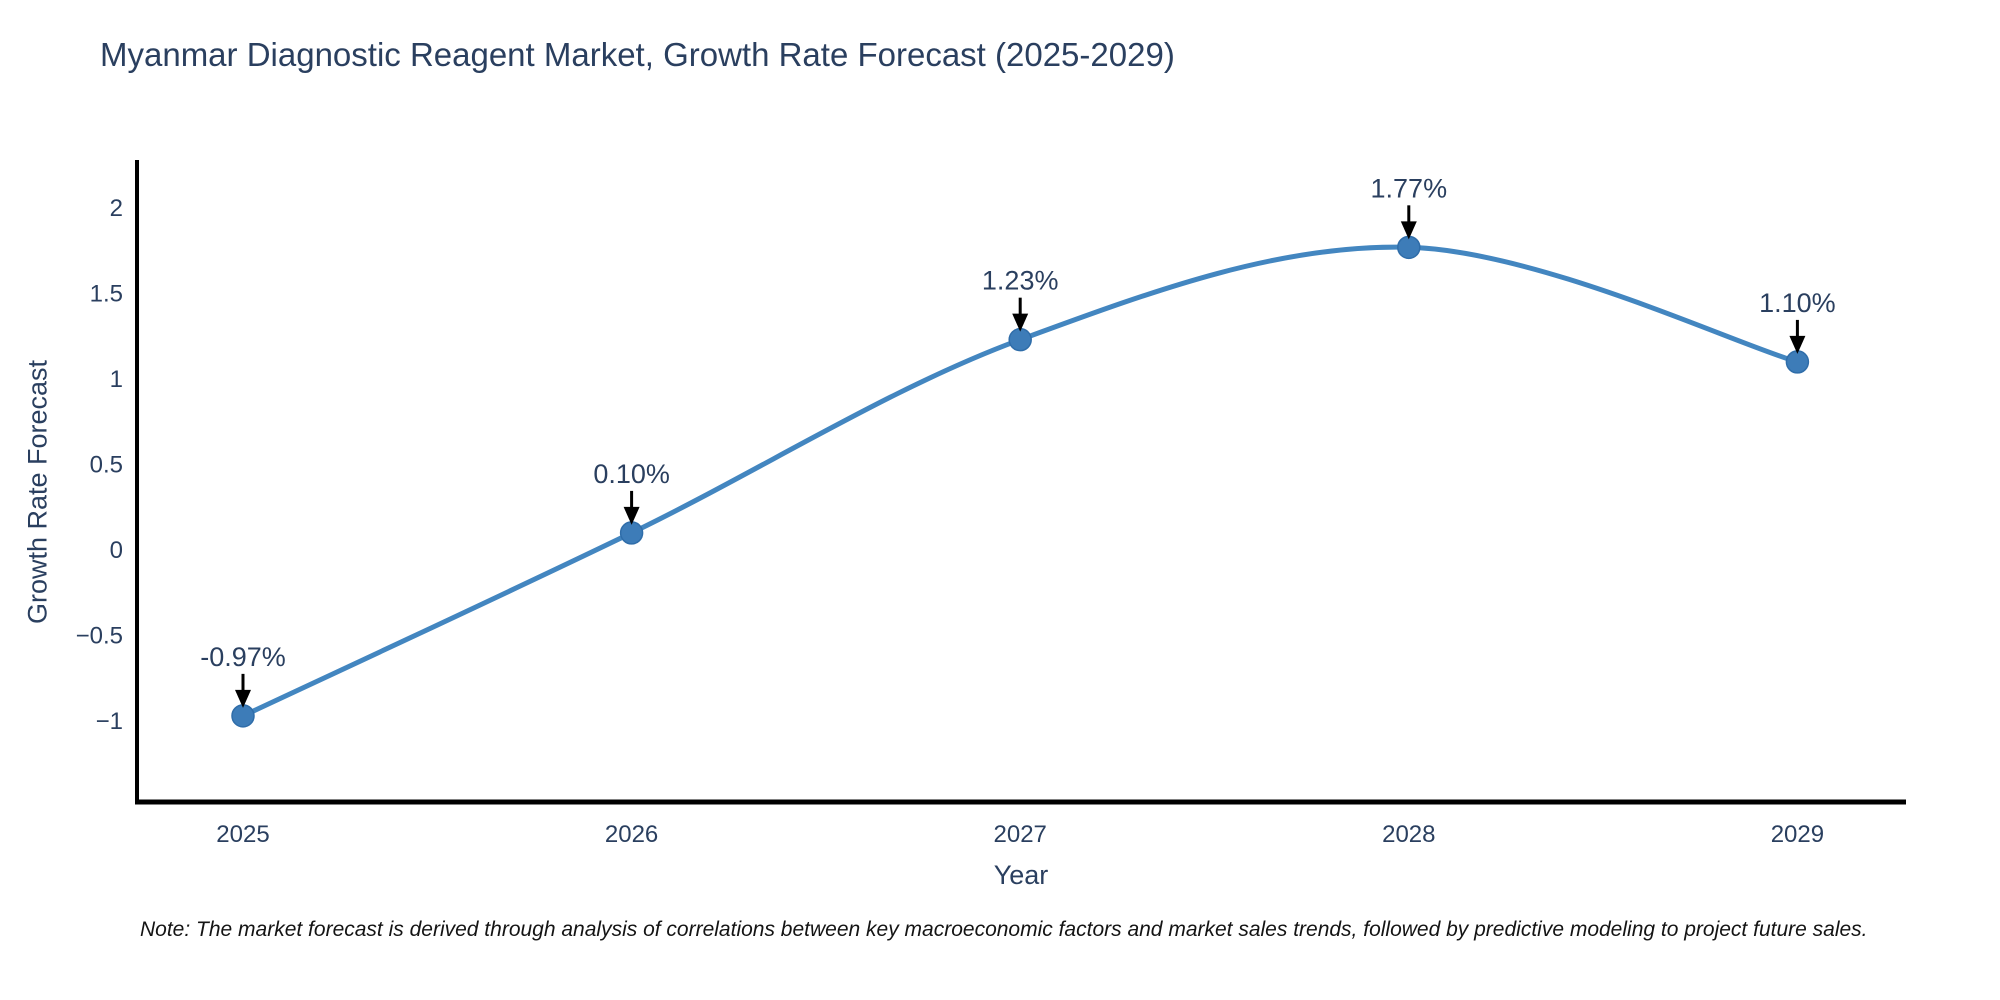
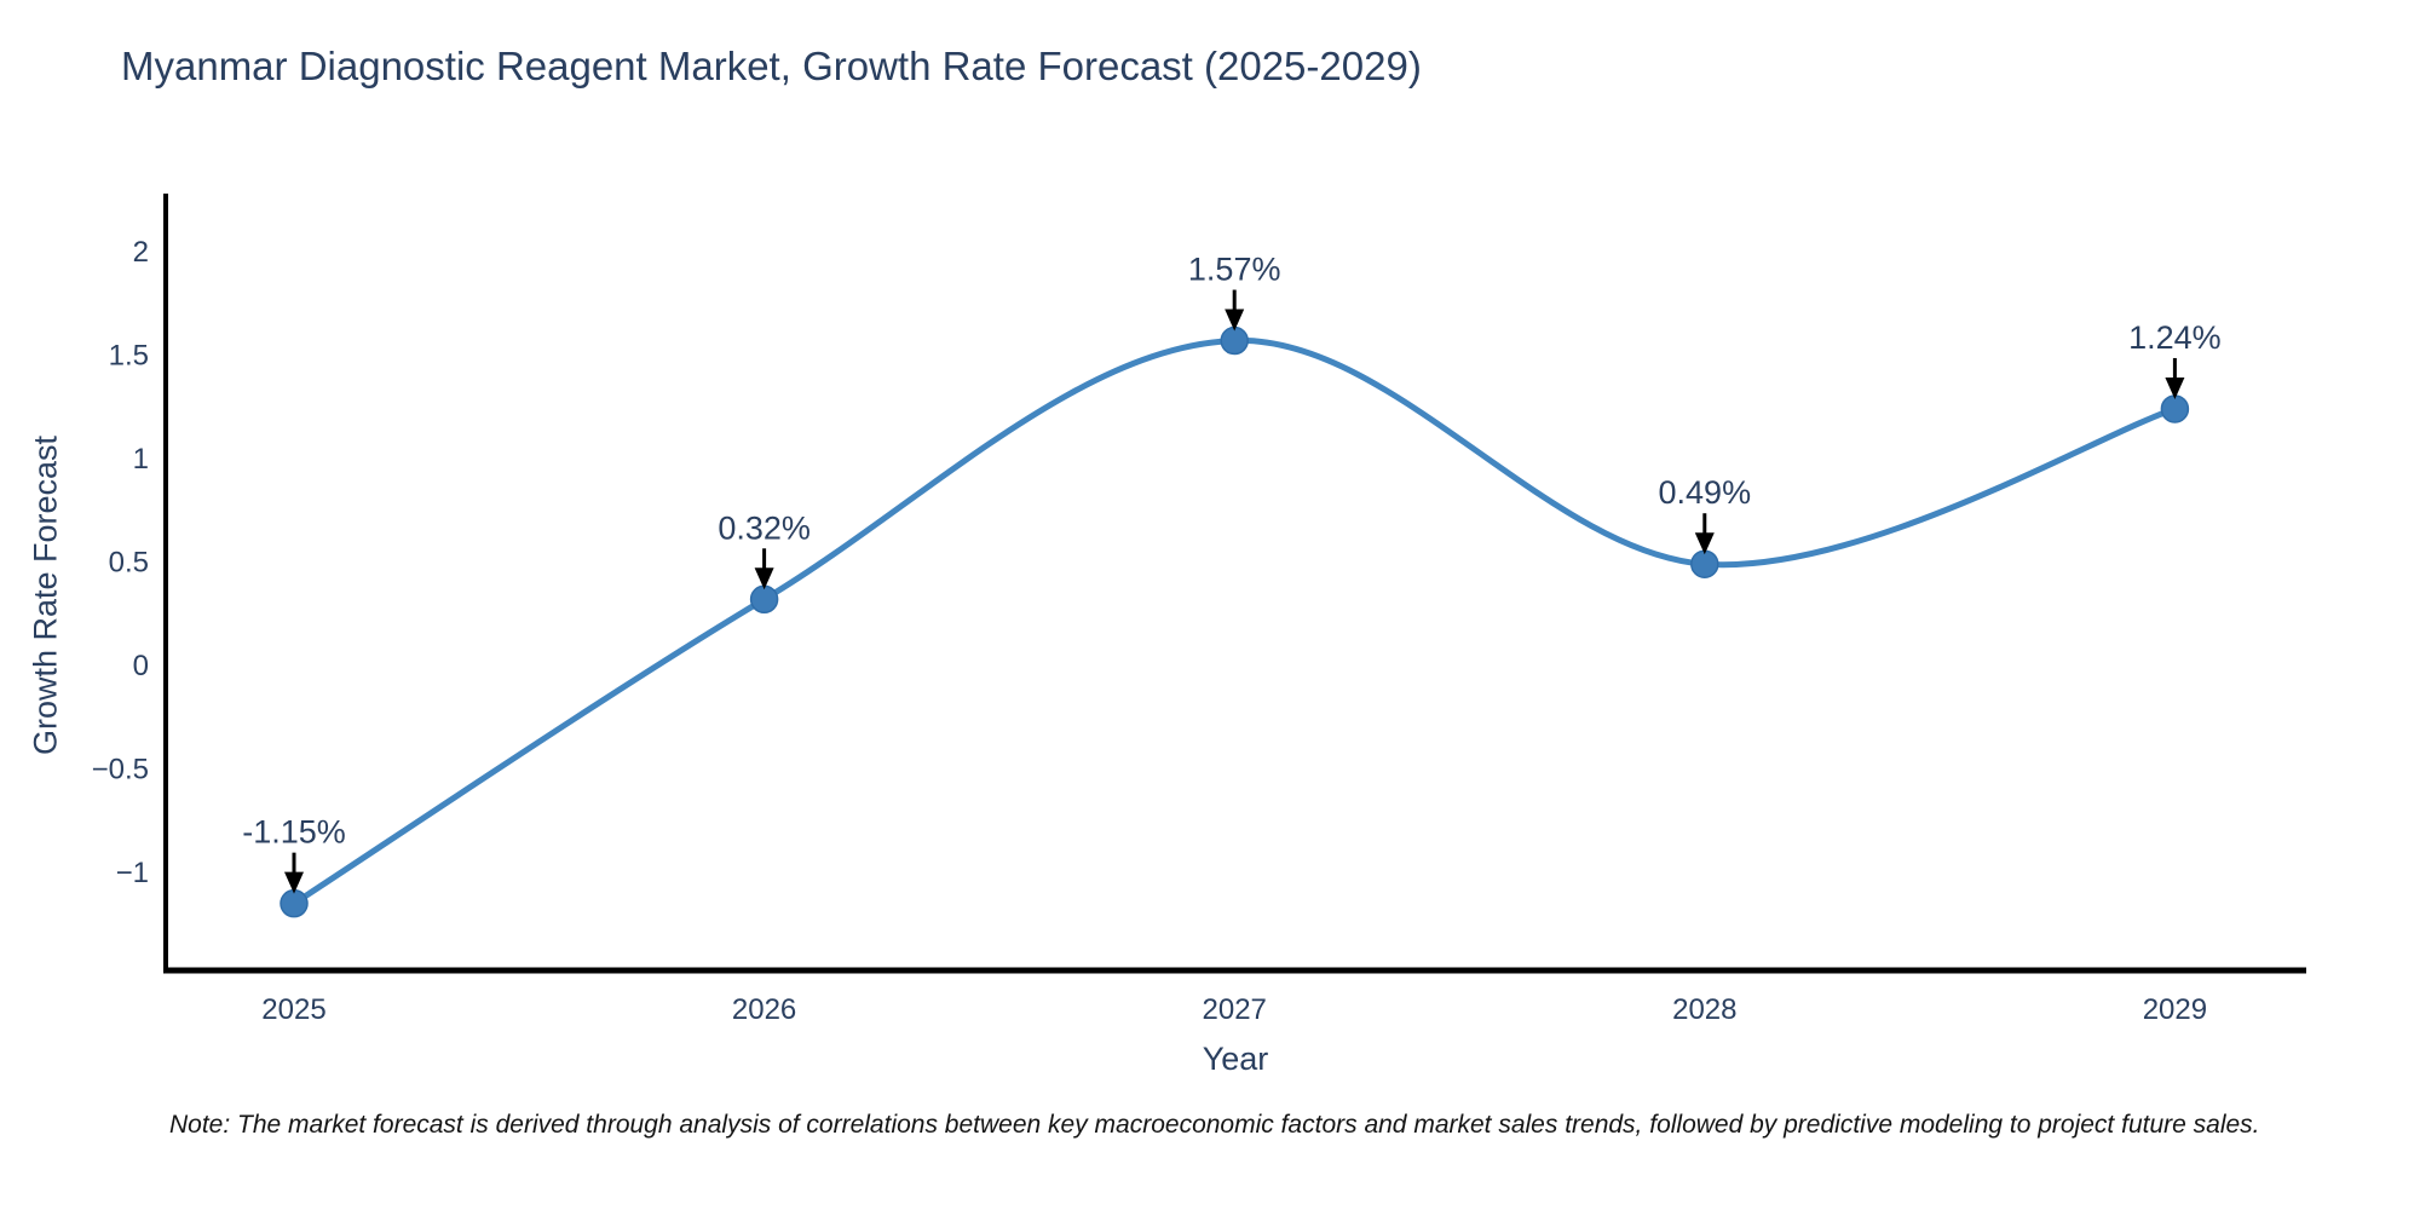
2025: -0.97% -> -1.15%
2026: 0.10% -> 0.32%
2027: 1.23% -> 1.57%
2028: 1.77% -> 0.49%
2029: 1.10% -> 1.24%
